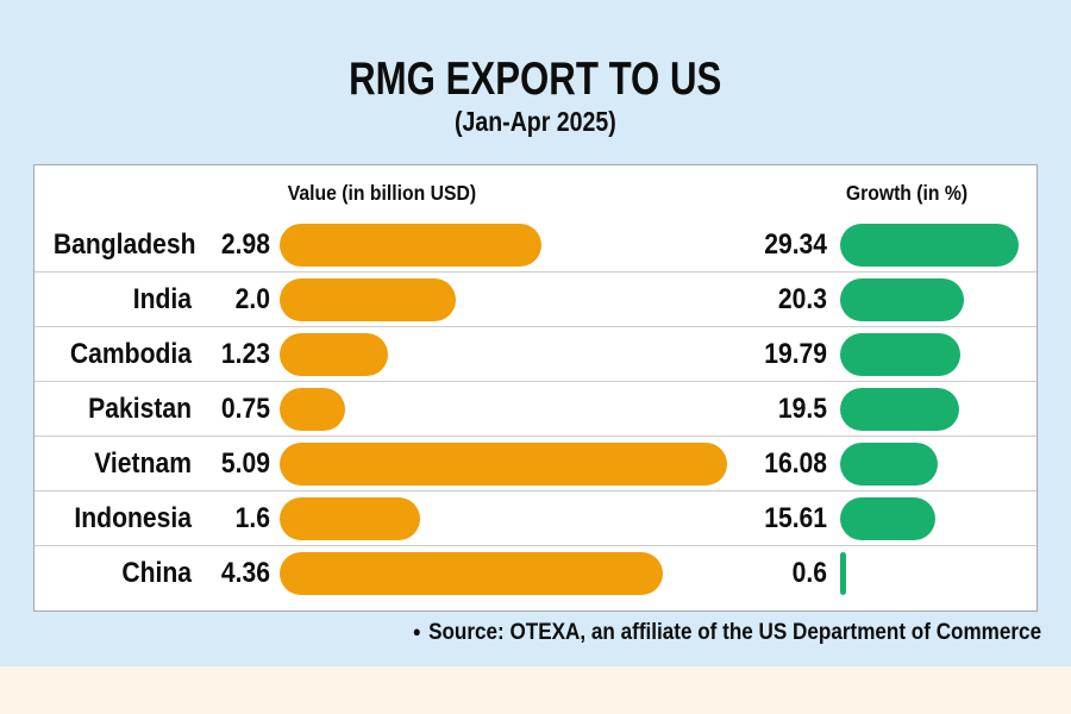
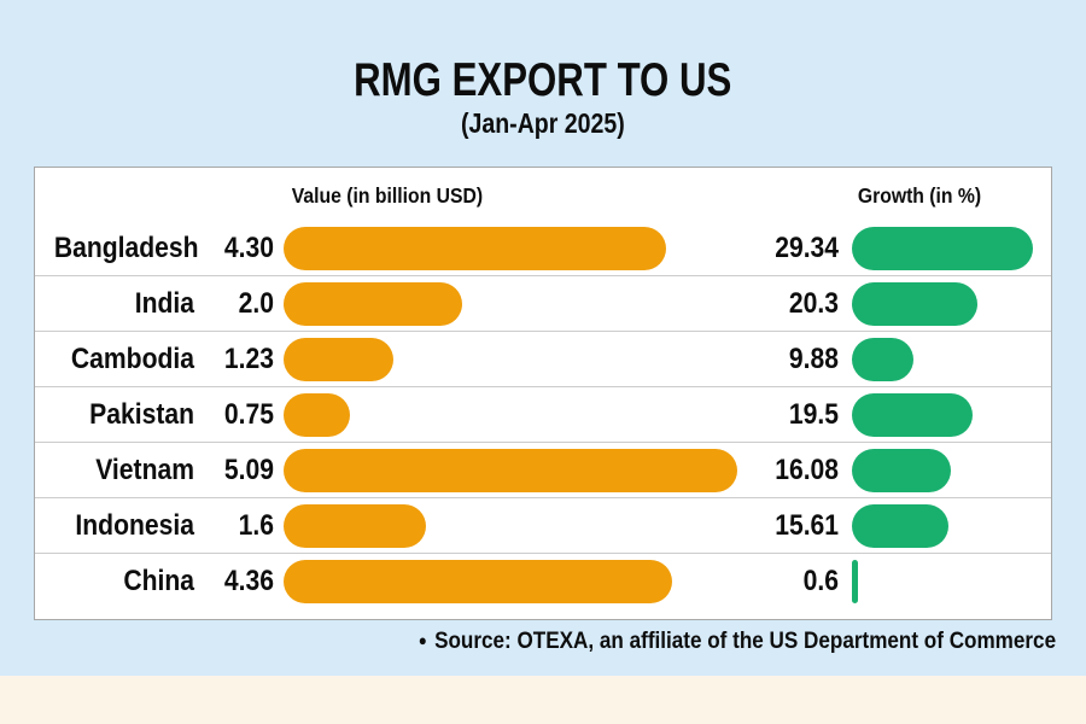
Value (in billion USD)/Bangladesh: 2.98 -> 4.30
Growth (in %)/Cambodia: 19.79 -> 9.88
